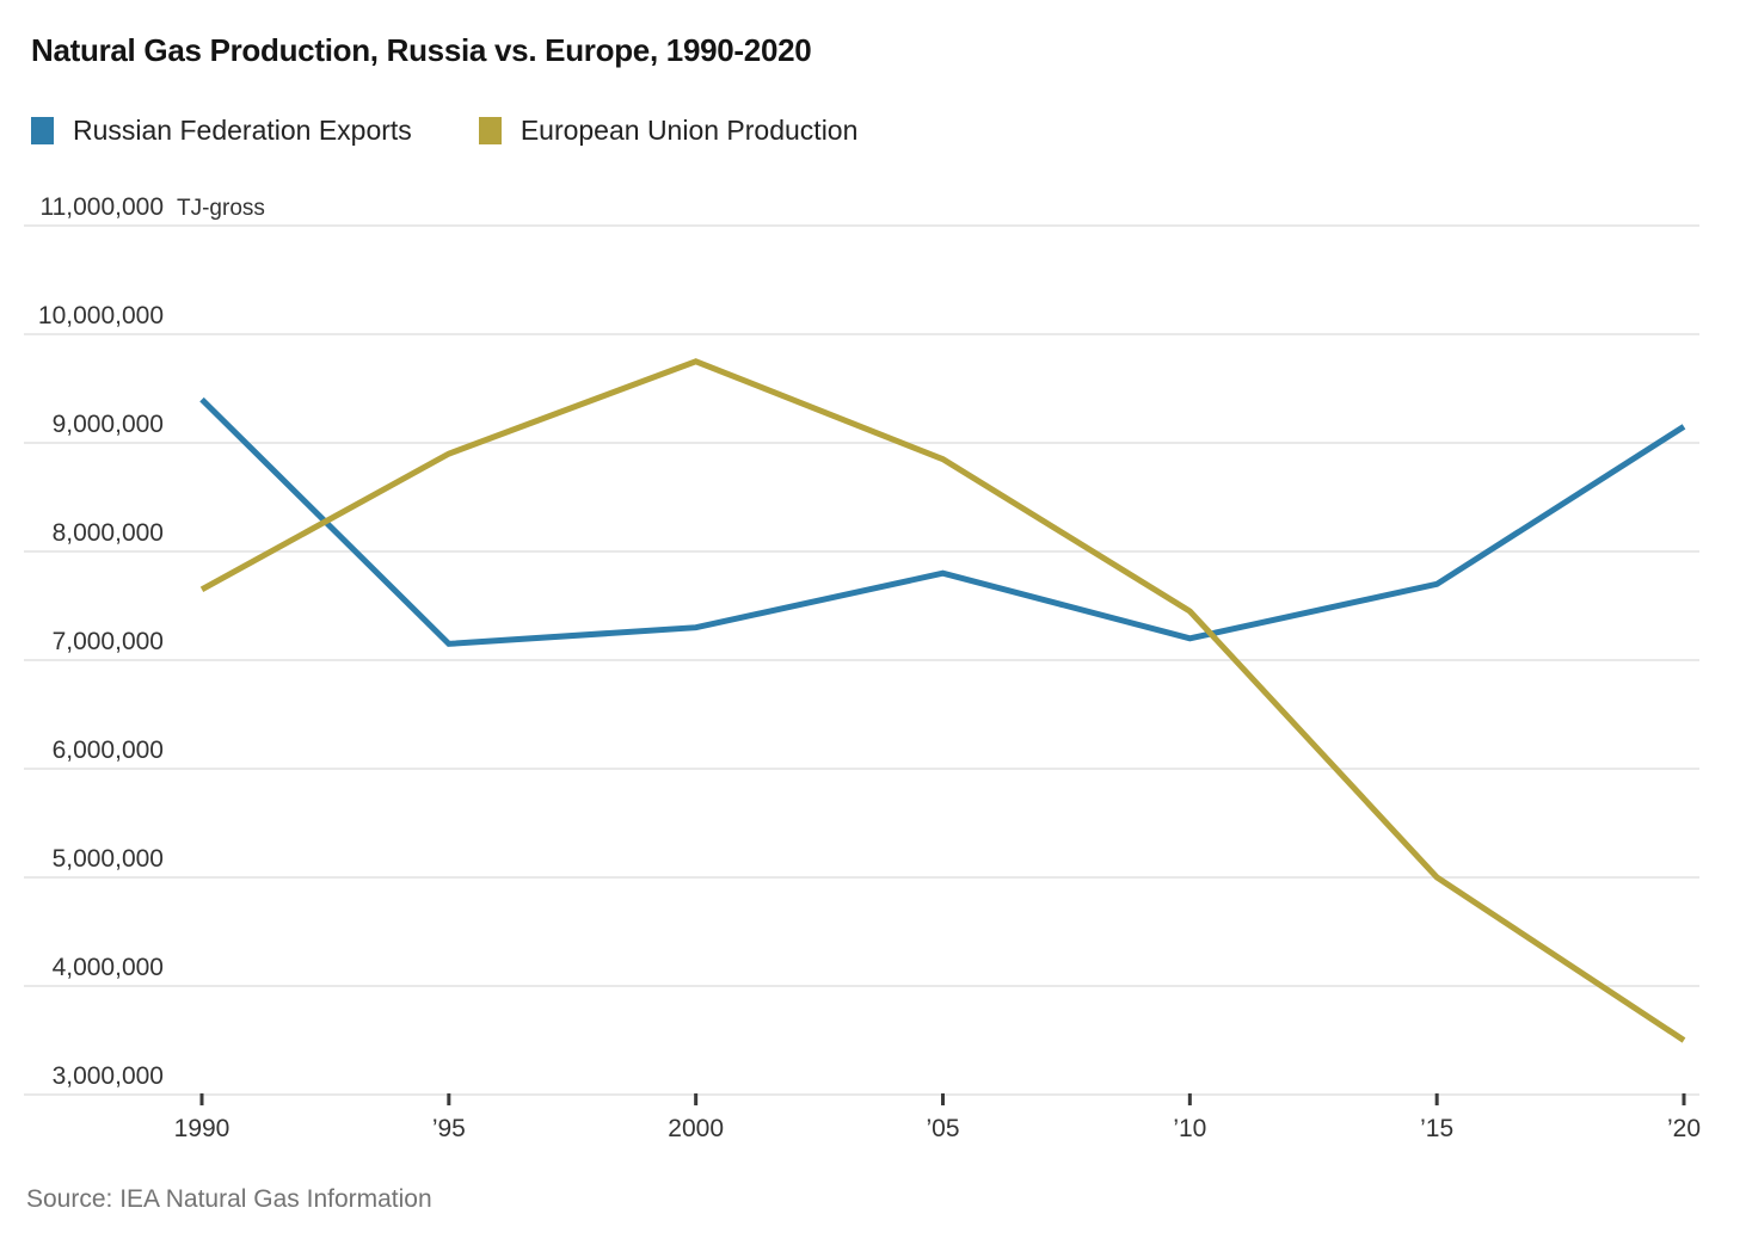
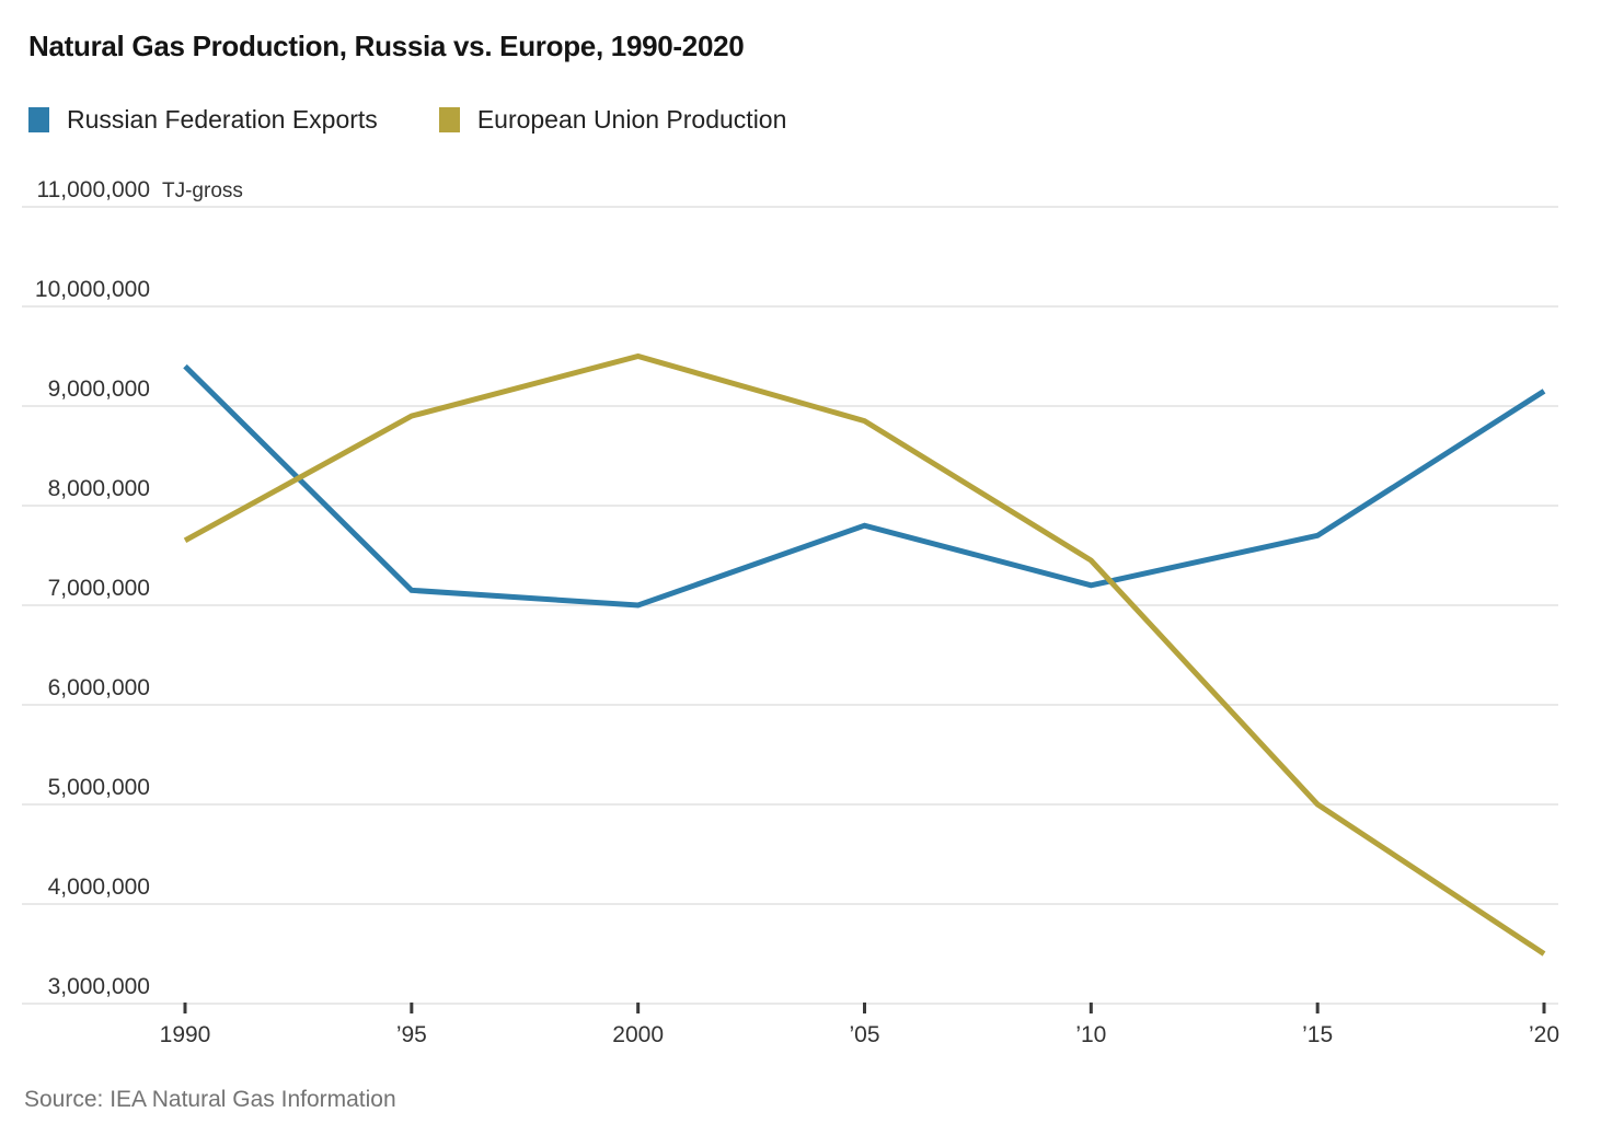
Russian Federation Exports/2000: 7300000 -> 7000000
European Union Production/2000: 9800000 -> 9500000
